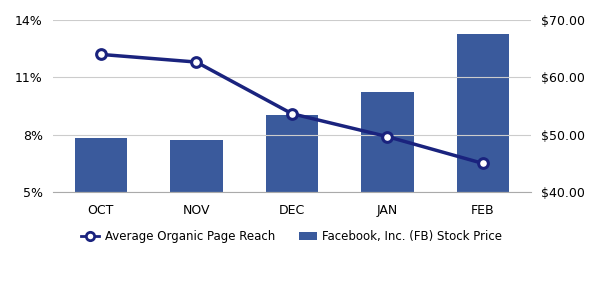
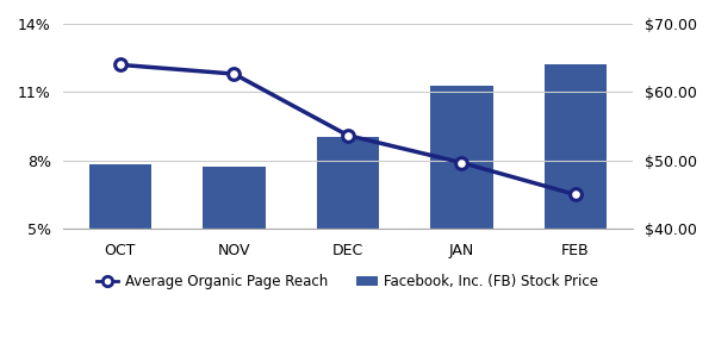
Facebook, Inc. (FB) Stock Price/JAN: $57.5 -> $61.0
Facebook, Inc. (FB) Stock Price/FEB: $67.5 -> $64.0
